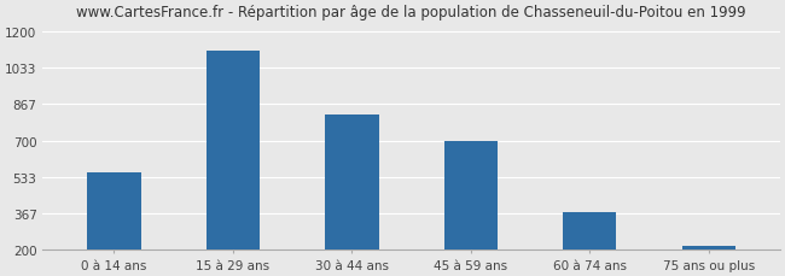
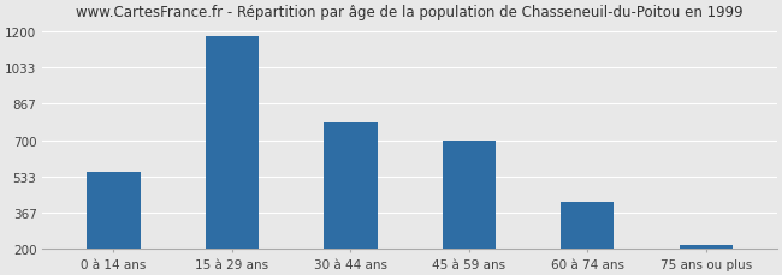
15 à 29 ans: 1110 -> 1180
30 à 44 ans: 820 -> 780
60 à 74 ans: 370 -> 420
